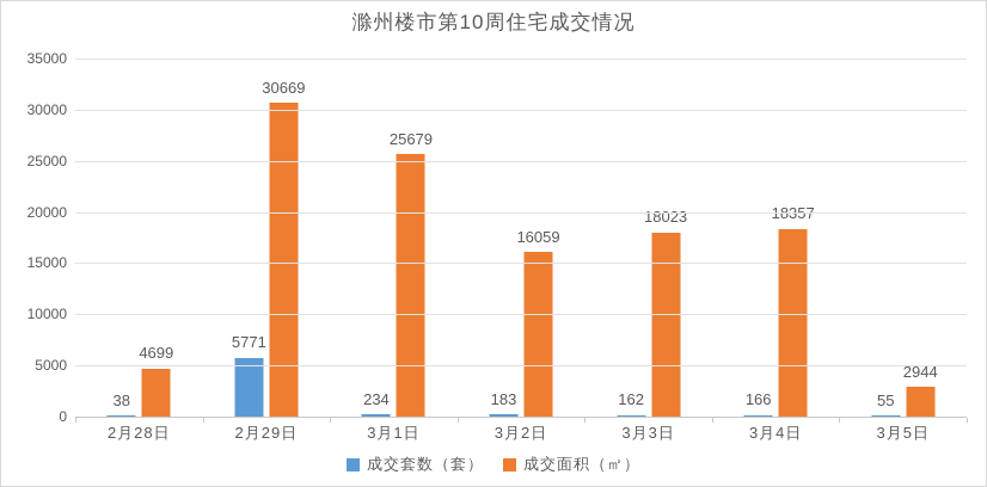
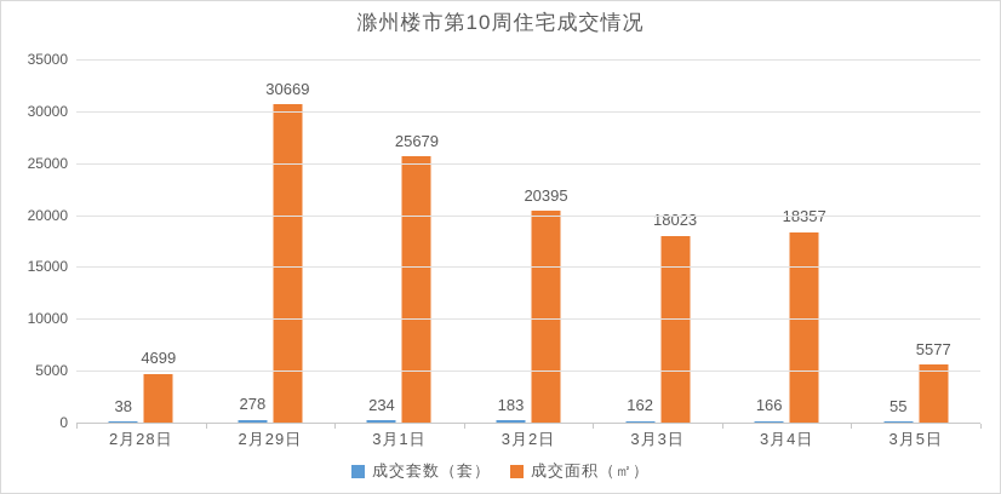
成交套数（套）/2月29日: 5771 -> 278
成交面积（㎡）/3月2日: 16059 -> 20395
成交面积（㎡）/3月5日: 2944 -> 5577
